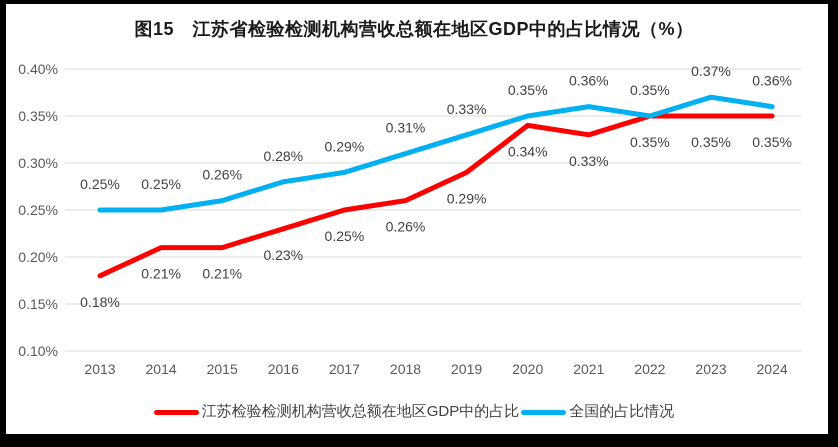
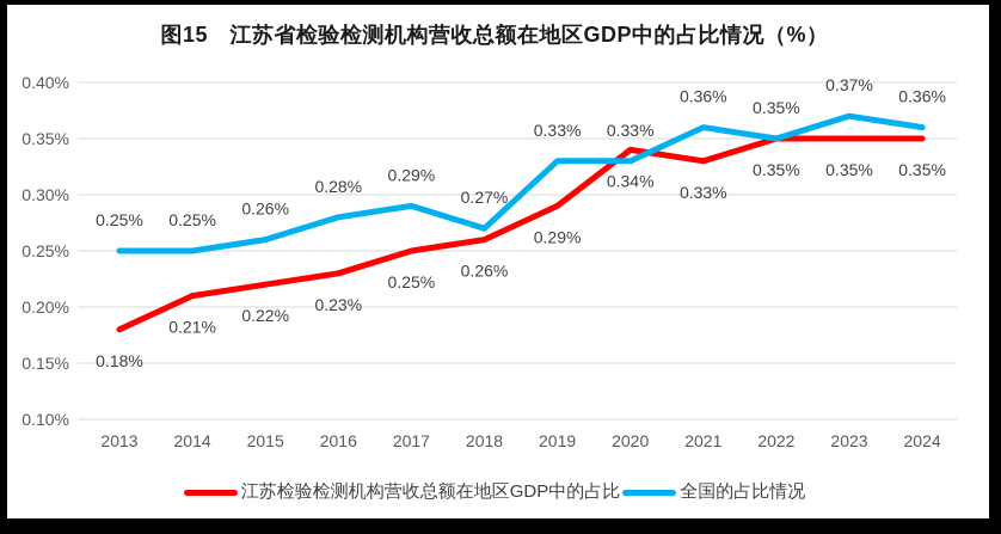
江苏检验检测机构营收总额在地区GDP中的占比/2015: 0.21% -> 0.22%
全国的占比情况/2018: 0.31% -> 0.27%
全国的占比情况/2020: 0.35% -> 0.33%
